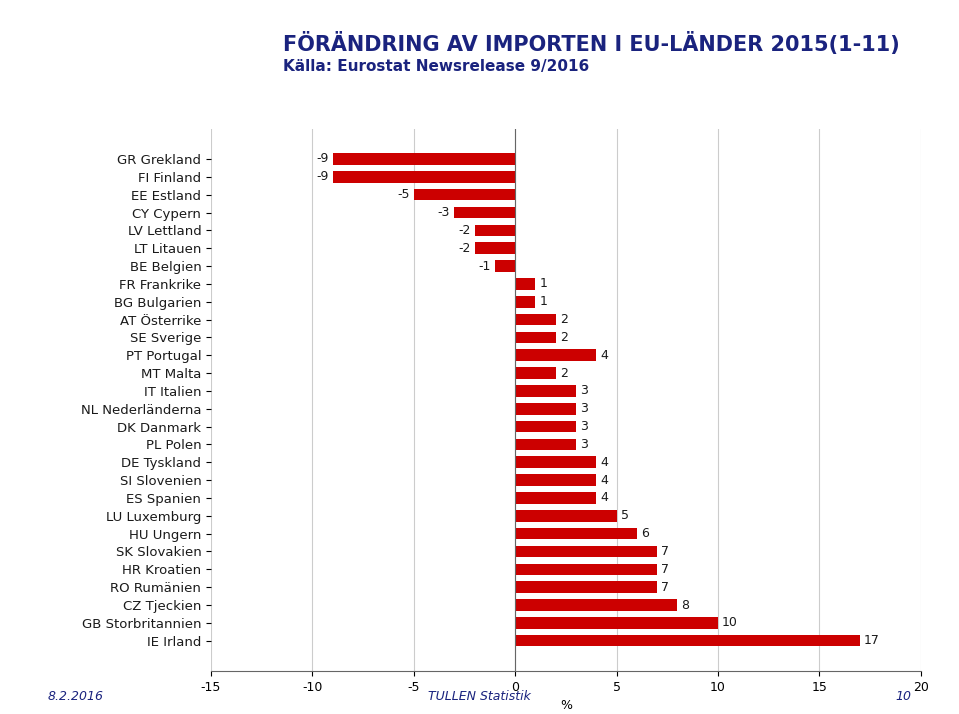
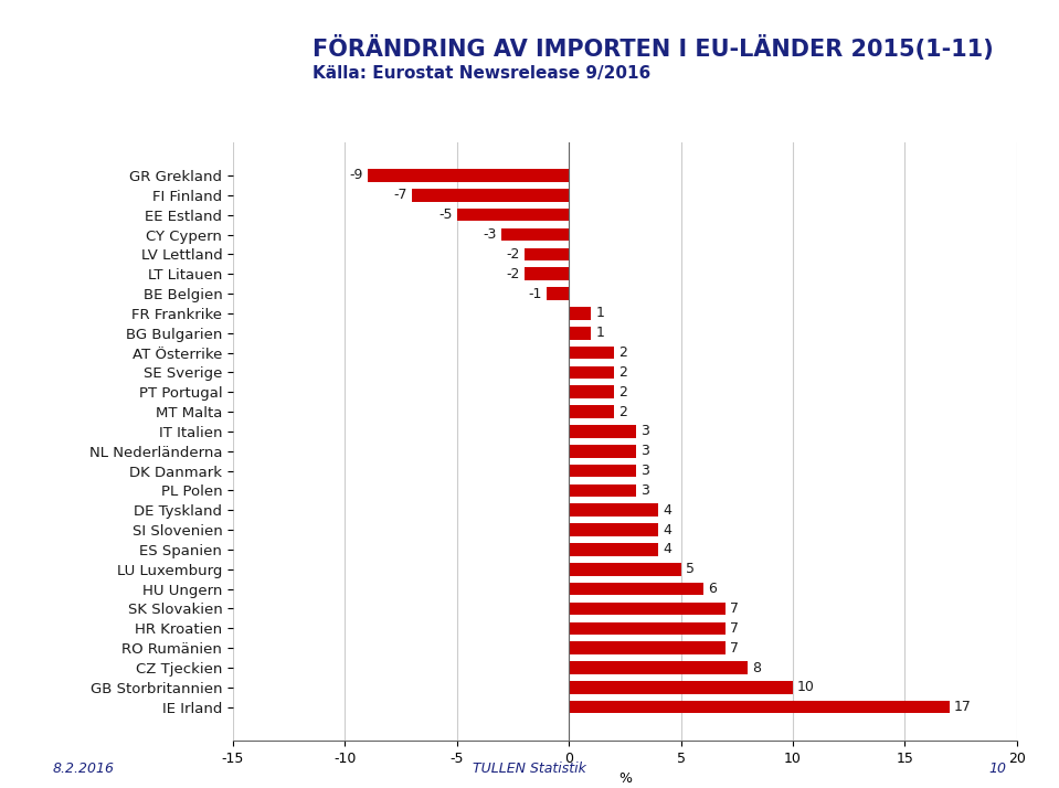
FI Finland: -9 -> -7
PT Portugal: 4 -> 2
